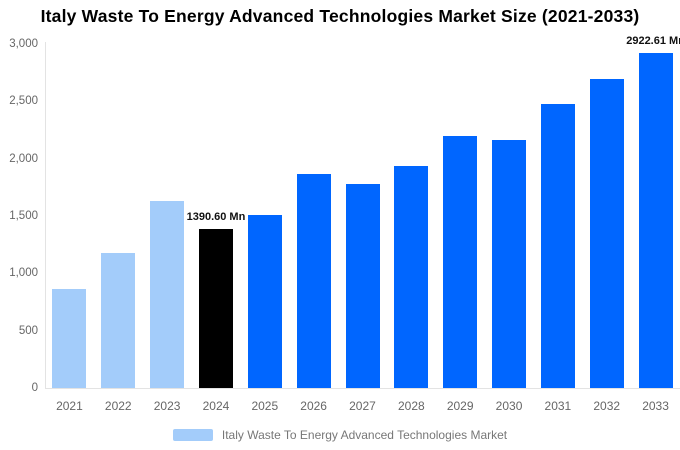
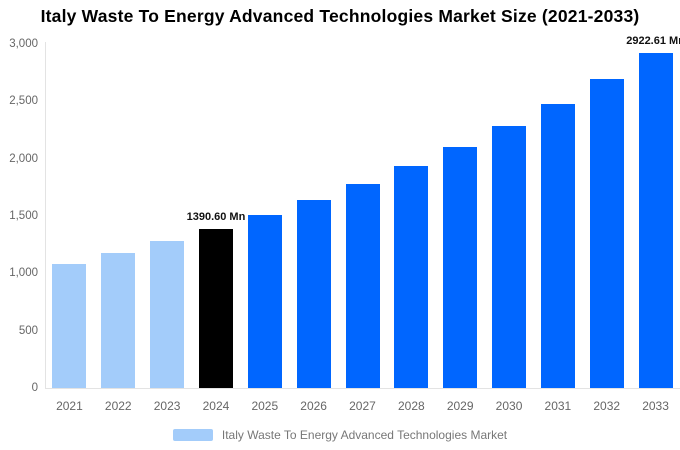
2021: 860 -> 1080
2023: 1630 -> 1280
2026: 1870 -> 1640
2029: 2200 -> 2100
2030: 2160 -> 2280
